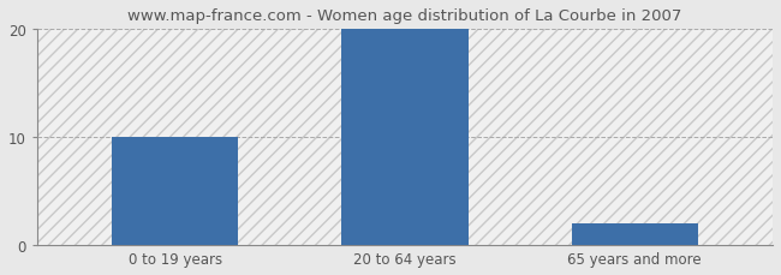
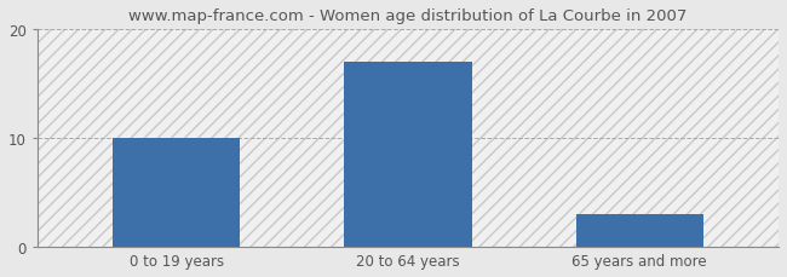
20 to 64 years: 20 -> 17
65 years and more: 2 -> 3
